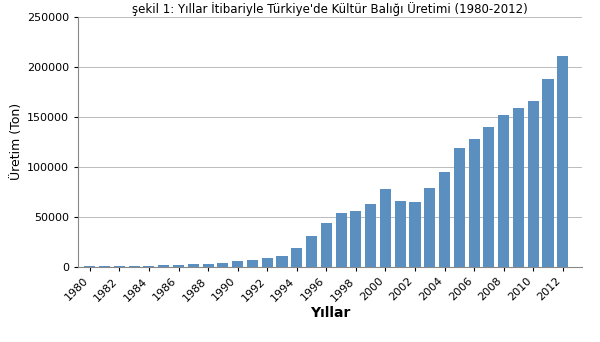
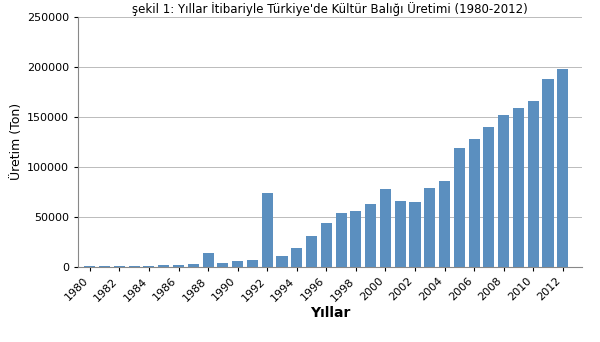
1988: 3000 -> 14000
1992: 8000 -> 74000
2004: 95000 -> 86000
2012: 211000 -> 198000
